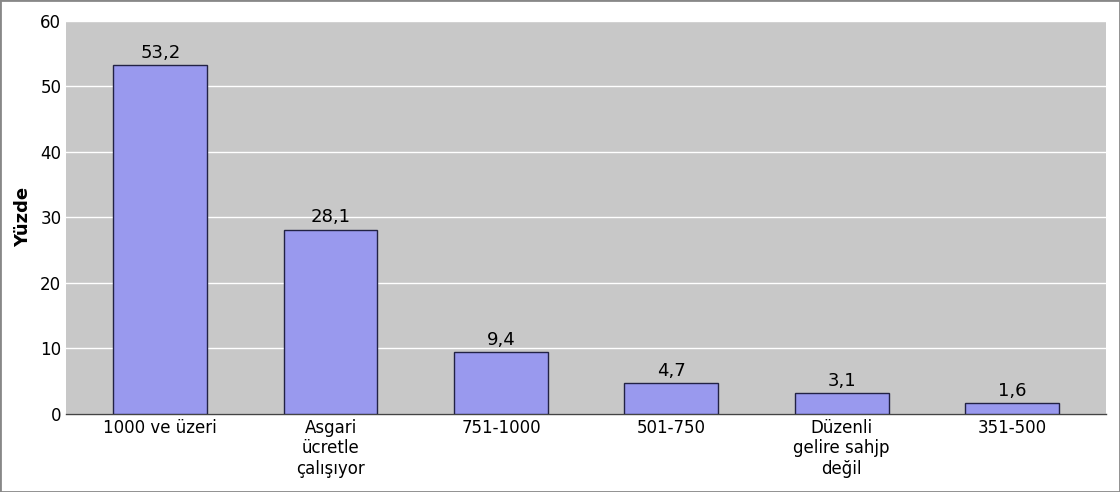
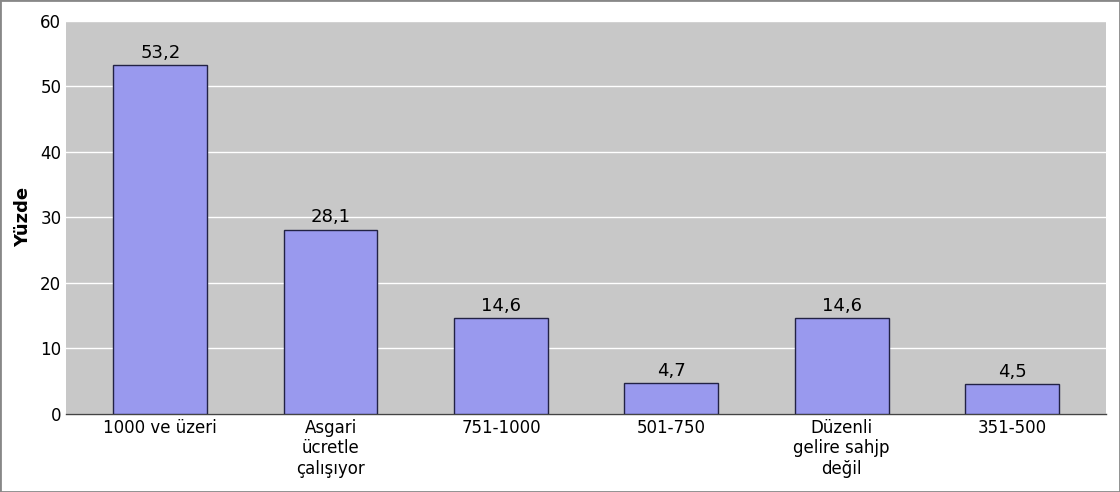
751-1000: 9,4 -> 14,6
Düzenli gelire sahjp değil: 3,1 -> 14,6
351-500: 1,6 -> 4,5
